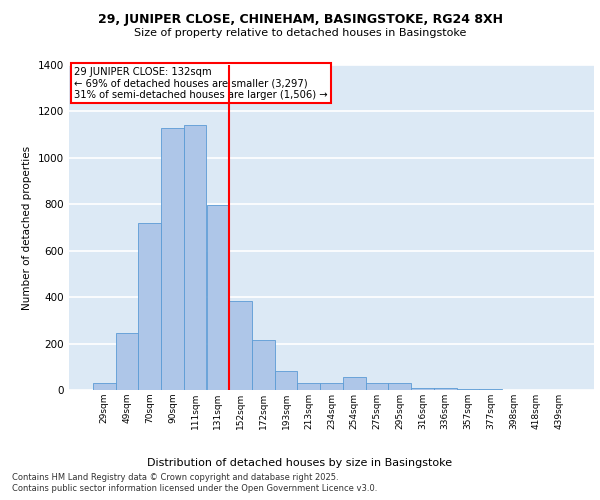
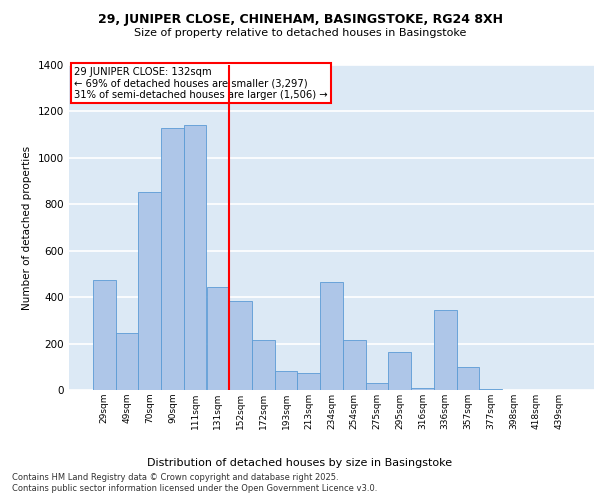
29sqm: 30 -> 475
70sqm: 720 -> 855
131sqm: 795 -> 445
213sqm: 30 -> 75
234sqm: 30 -> 465
254sqm: 55 -> 215
295sqm: 30 -> 165
336sqm: 10 -> 345
357sqm: 5 -> 100
